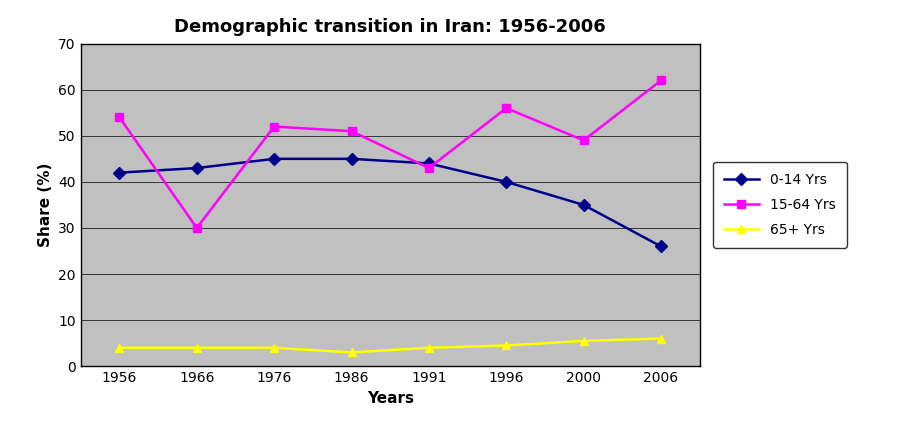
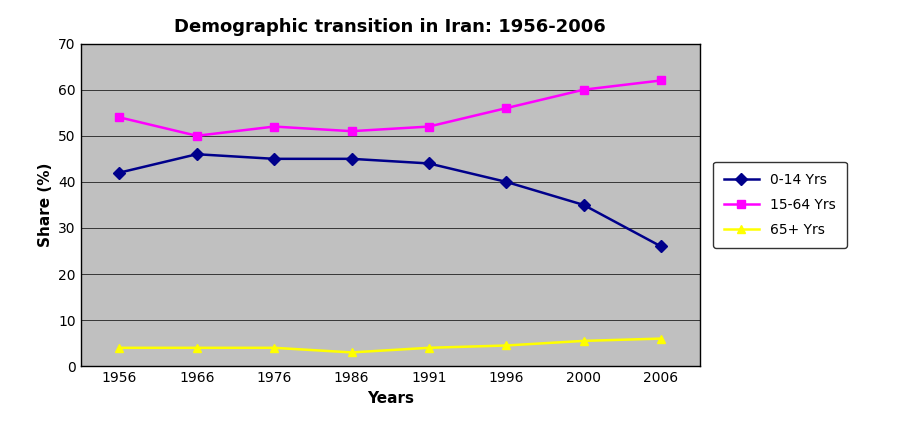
0-14 Yrs/1966: 43 -> 46
15-64 Yrs/1966: 30 -> 50
15-64 Yrs/1991: 43 -> 52
15-64 Yrs/2000: 49 -> 60
